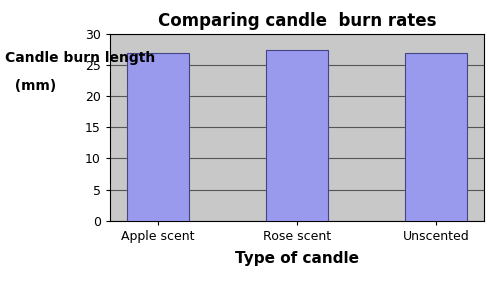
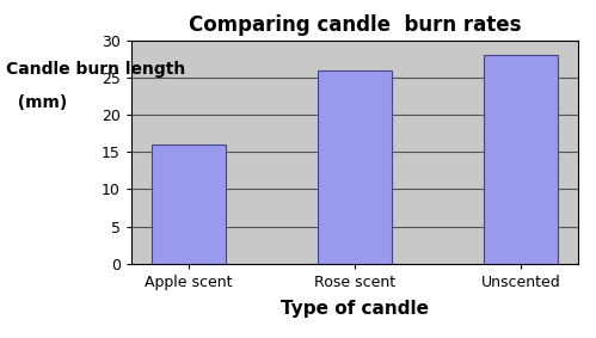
Apple scent: 27.0 -> 16.0
Rose scent: 27.5 -> 26.0
Unscented: 27.0 -> 28.0
